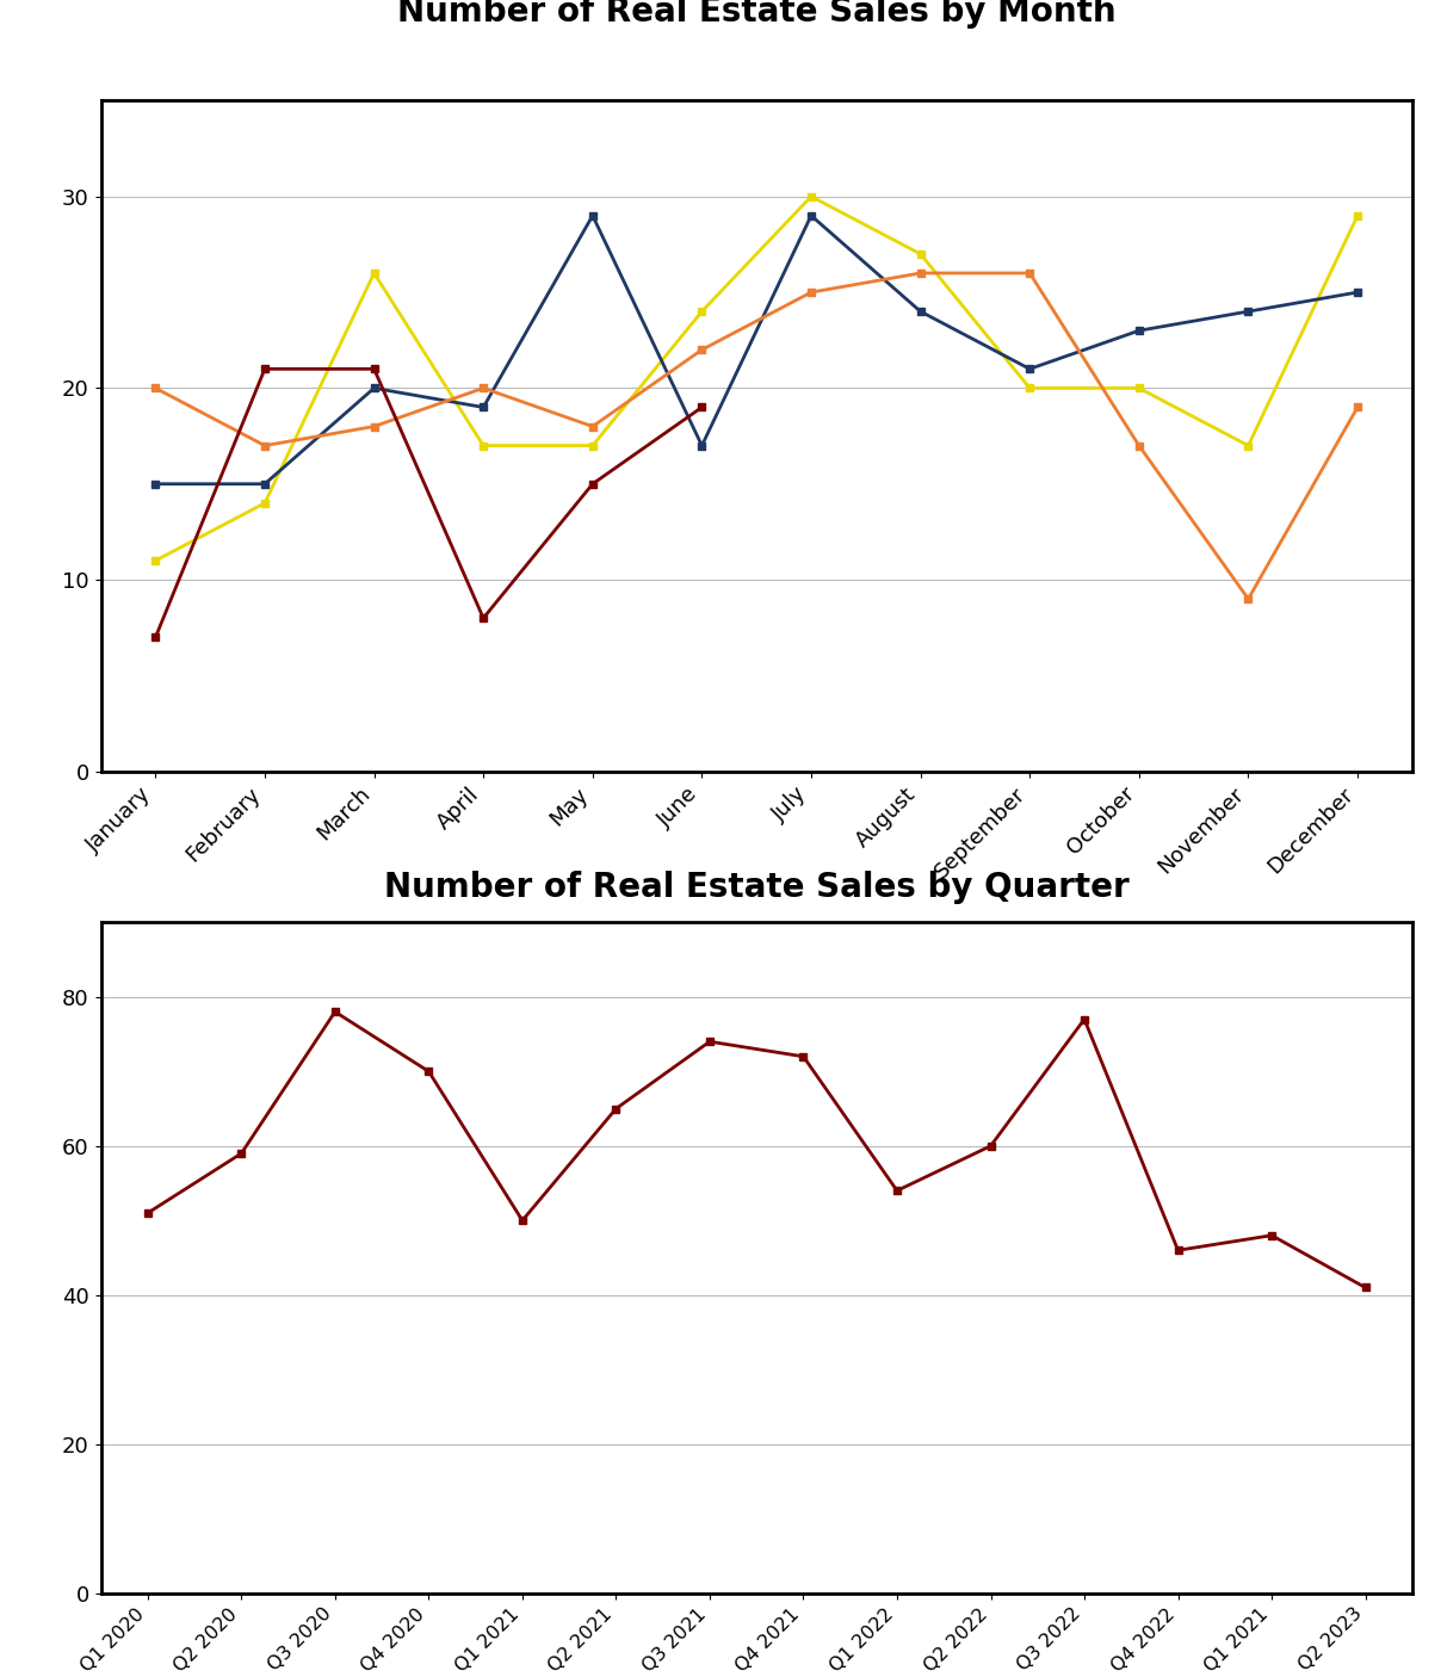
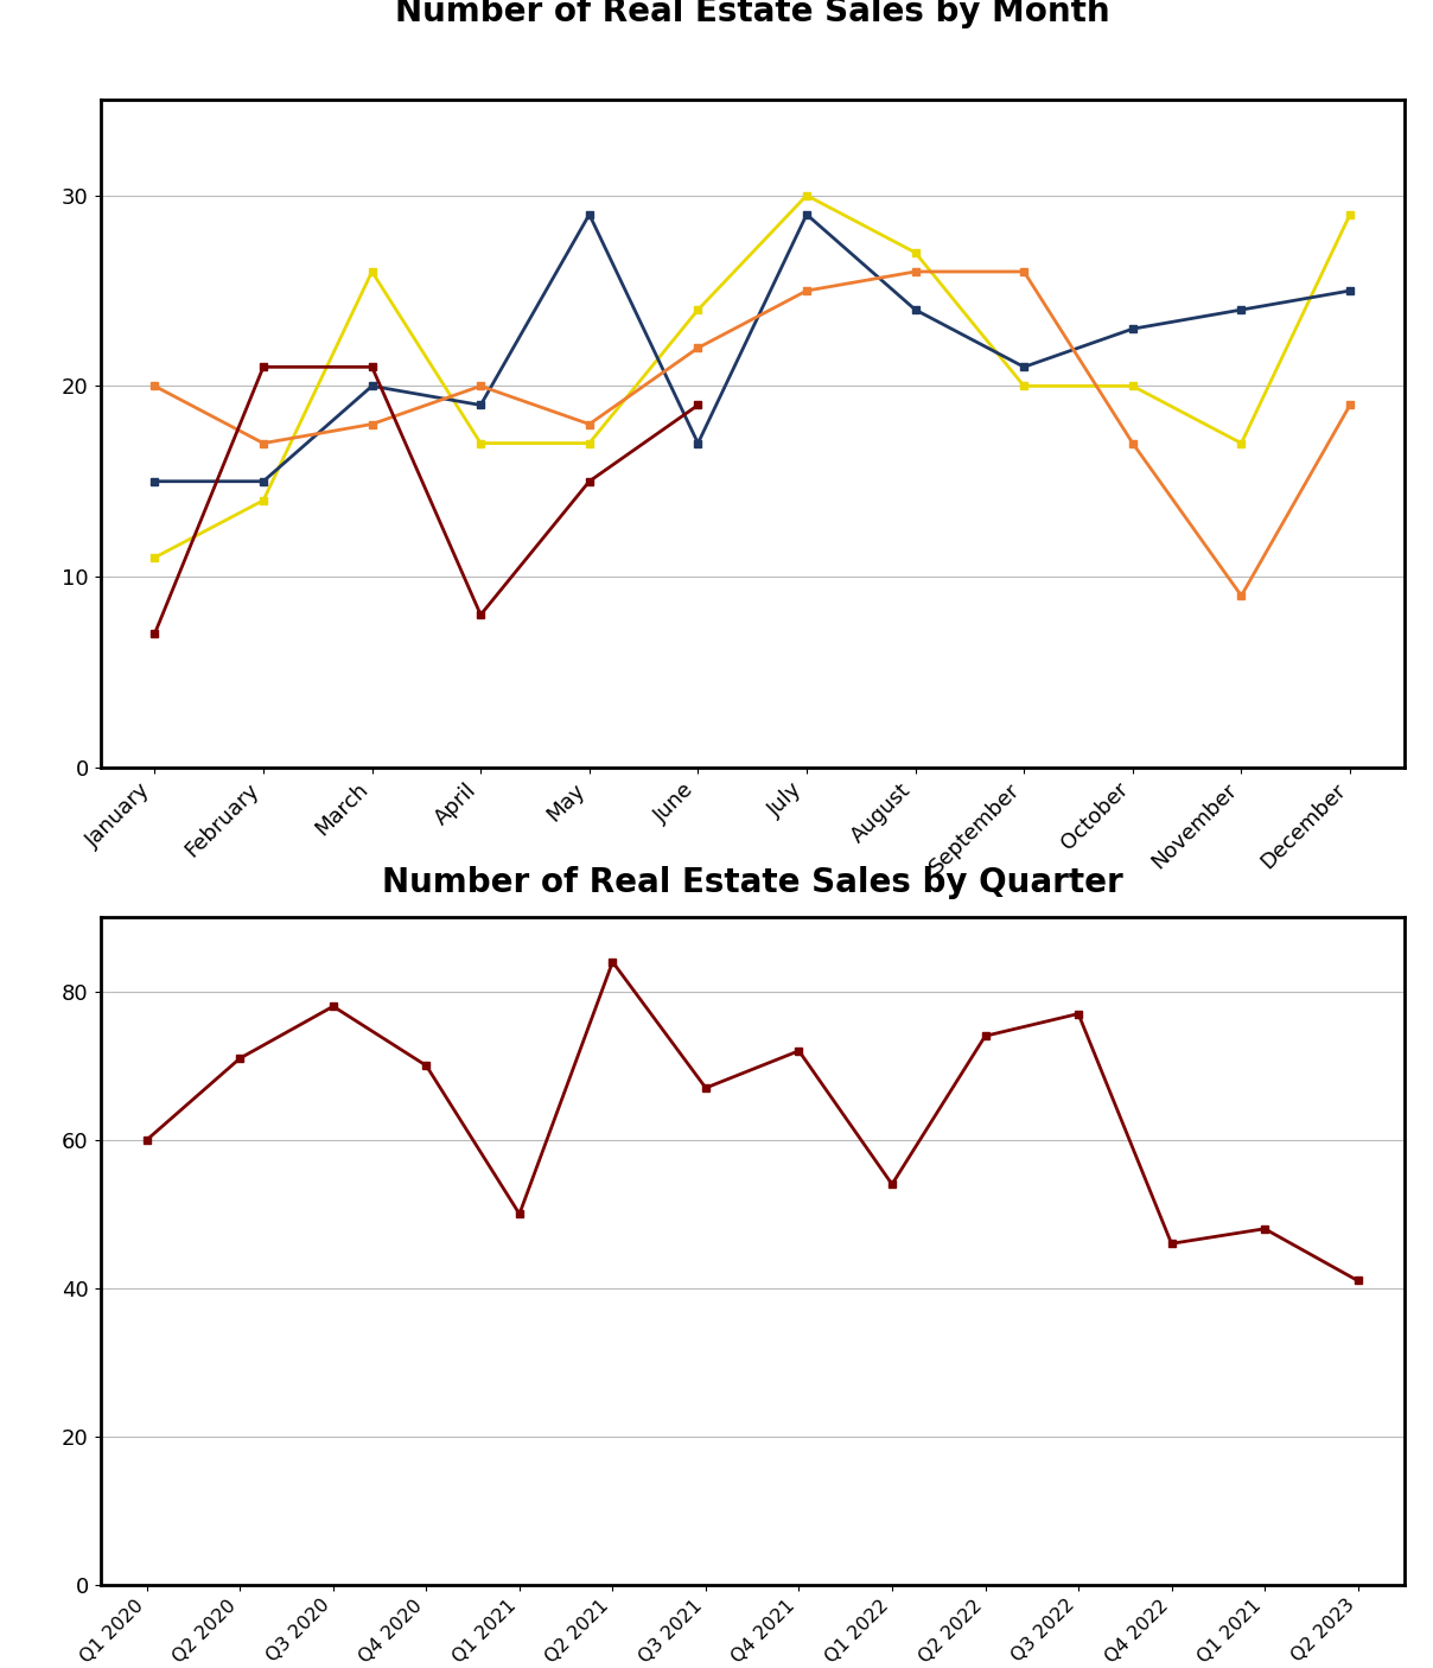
Number of Real Estate Sales by Quarter/Q1 2020: 51 -> 60
Number of Real Estate Sales by Quarter/Q2 2020: 59 -> 71
Number of Real Estate Sales by Quarter/Q2 2021: 65 -> 84
Number of Real Estate Sales by Quarter/Q3 2021: 74 -> 67
Number of Real Estate Sales by Quarter/Q2 2022: 60 -> 74
